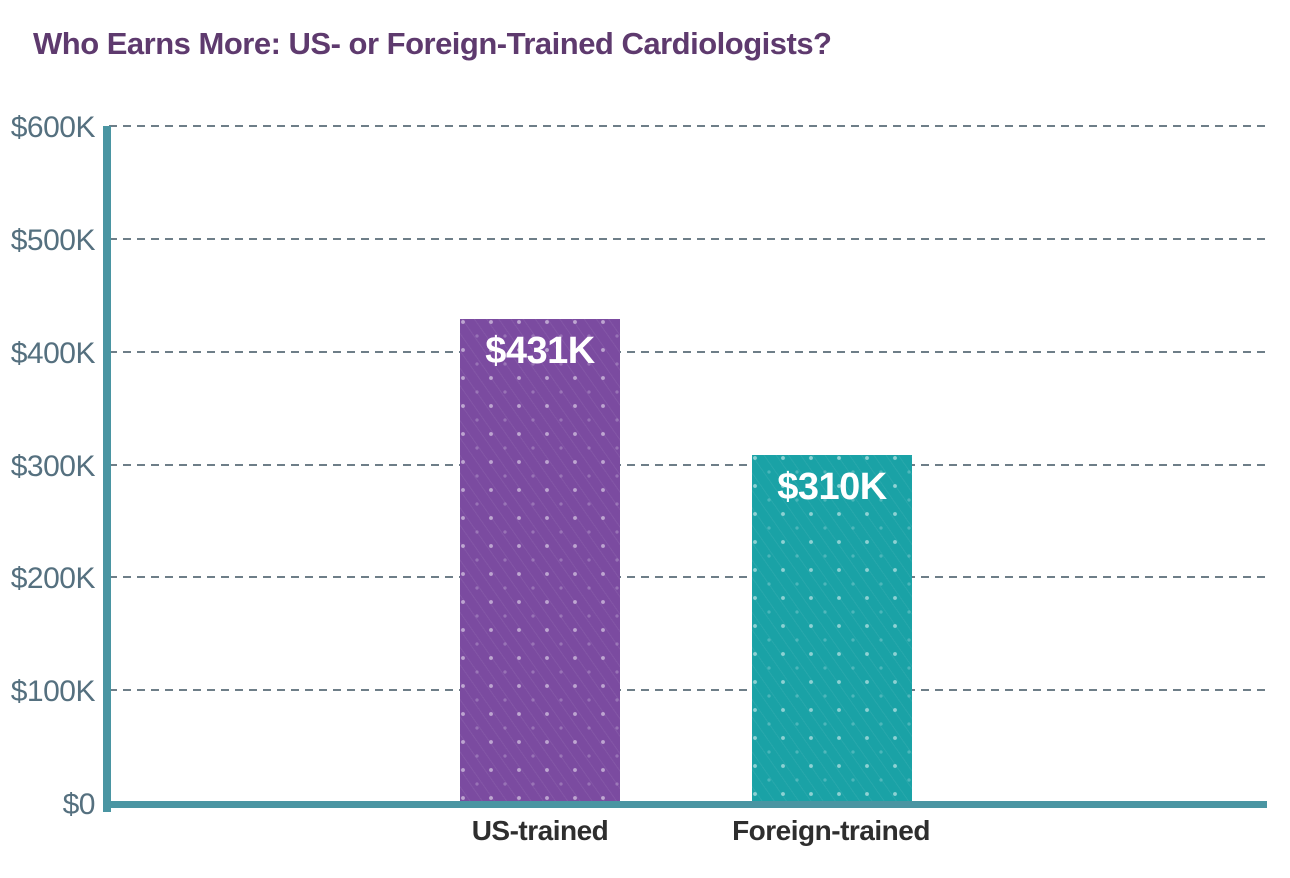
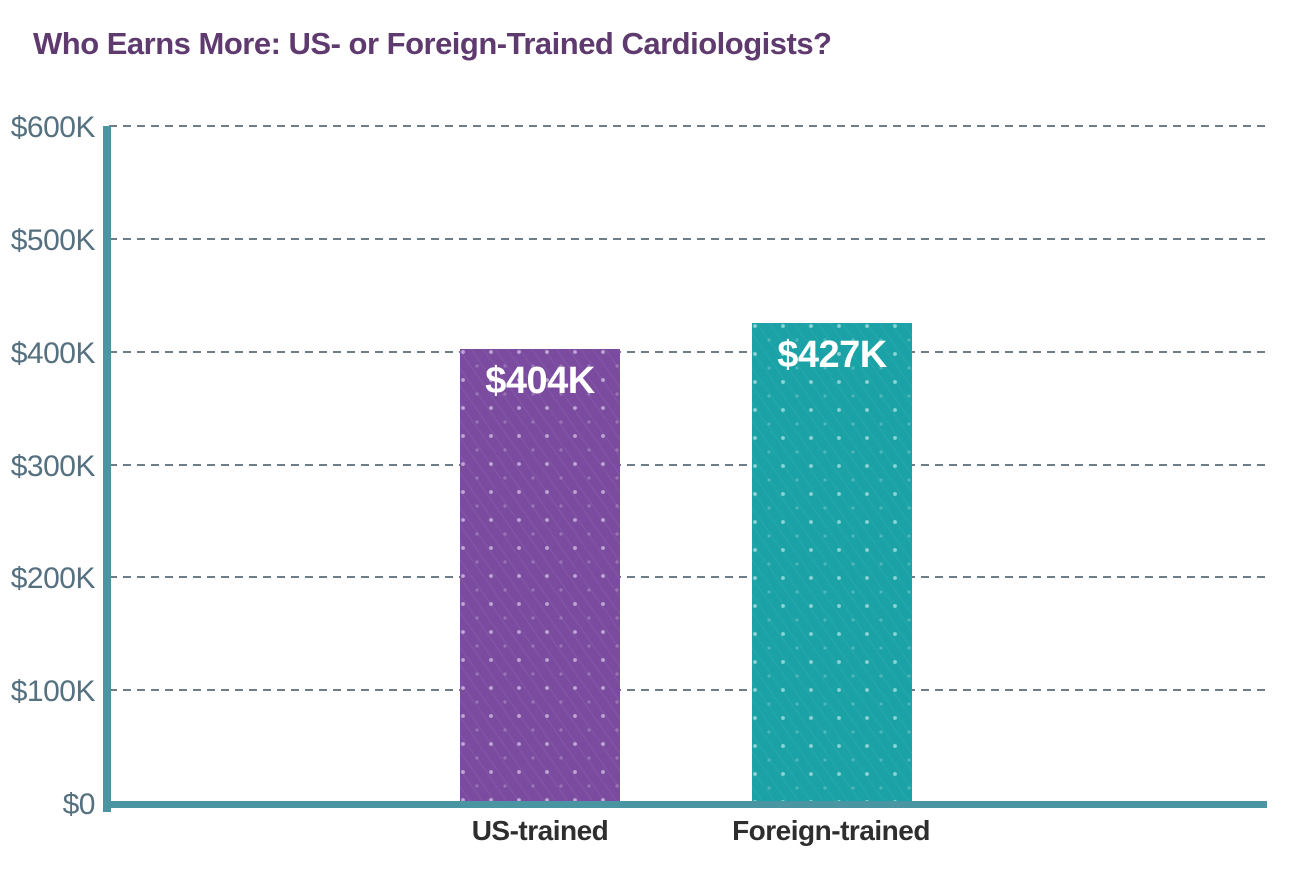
US-trained: $431K -> $404K
Foreign-trained: $310K -> $427K
